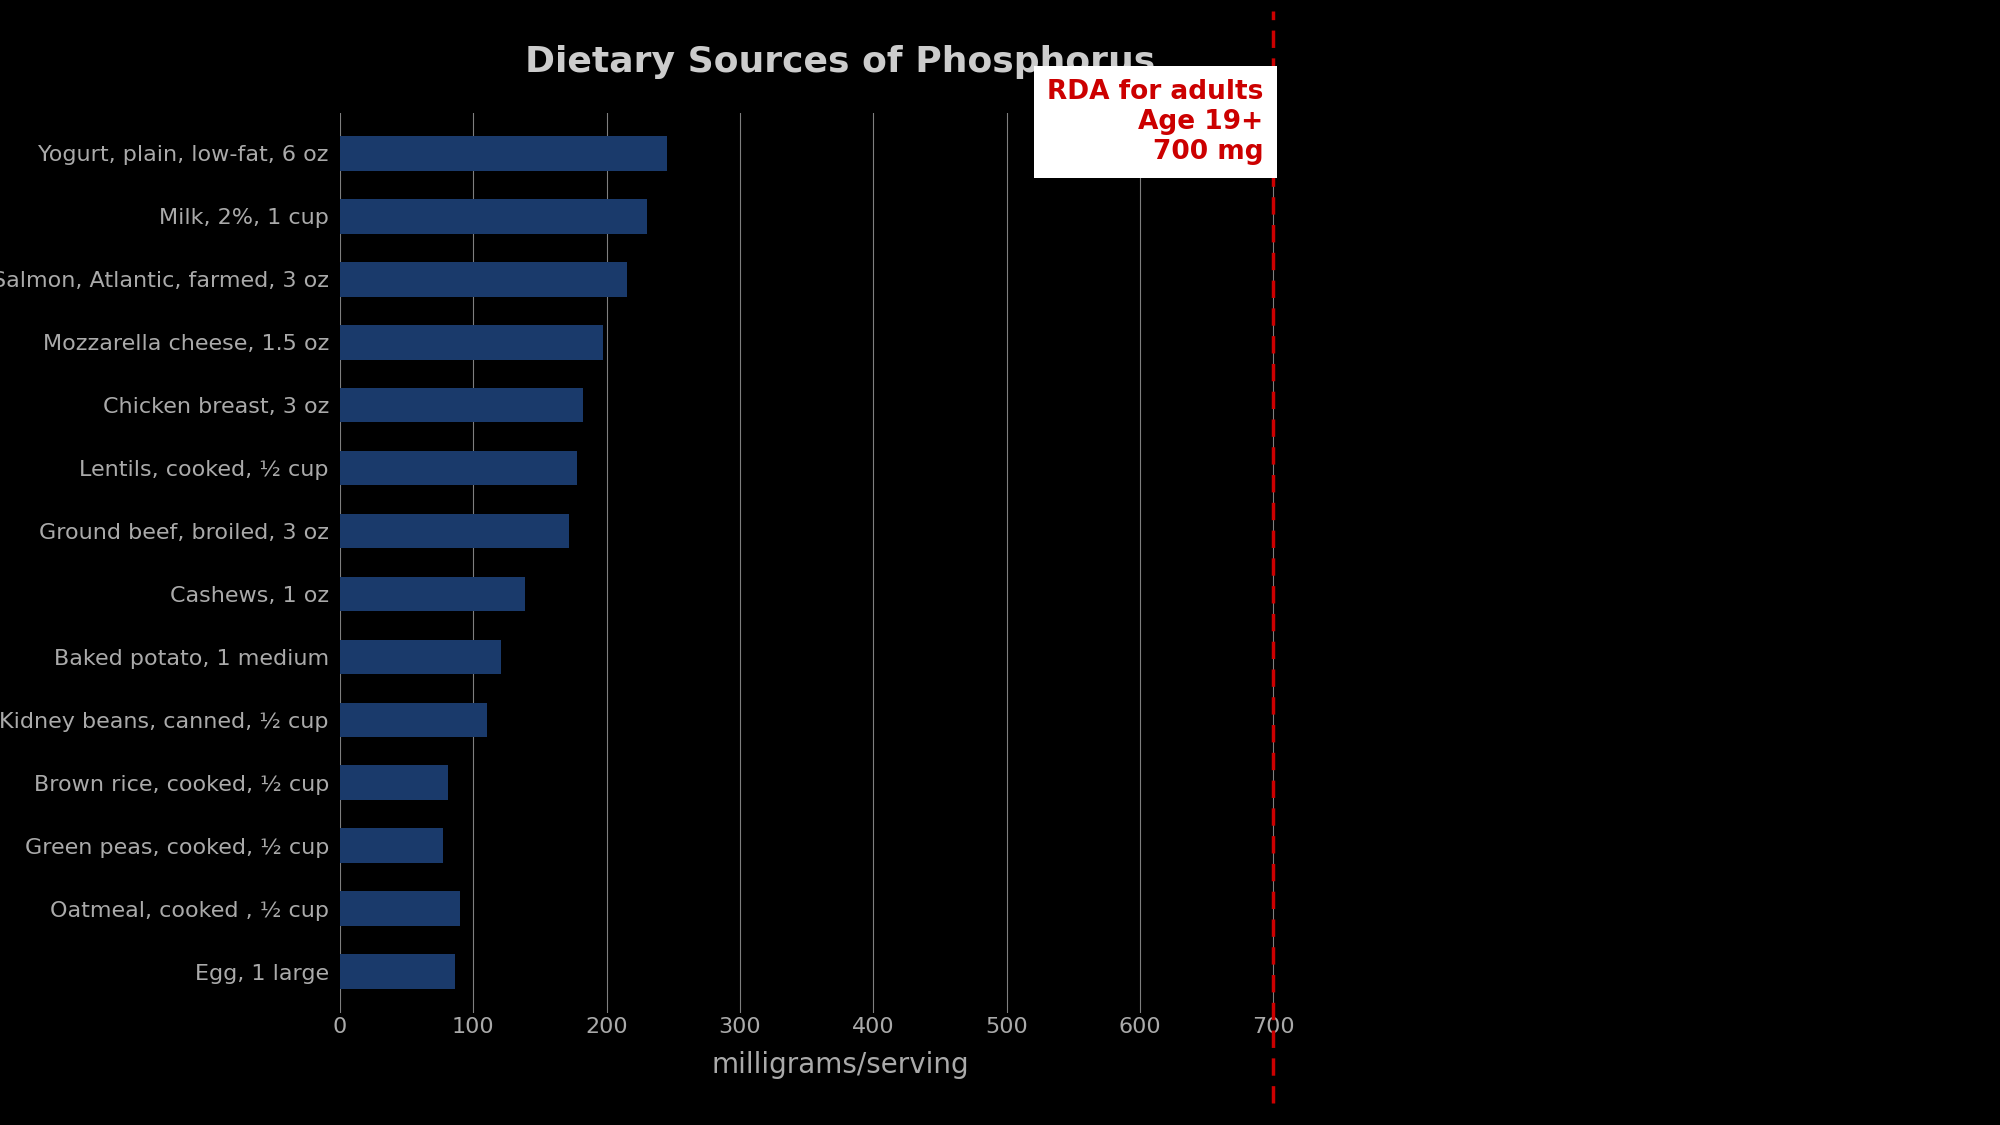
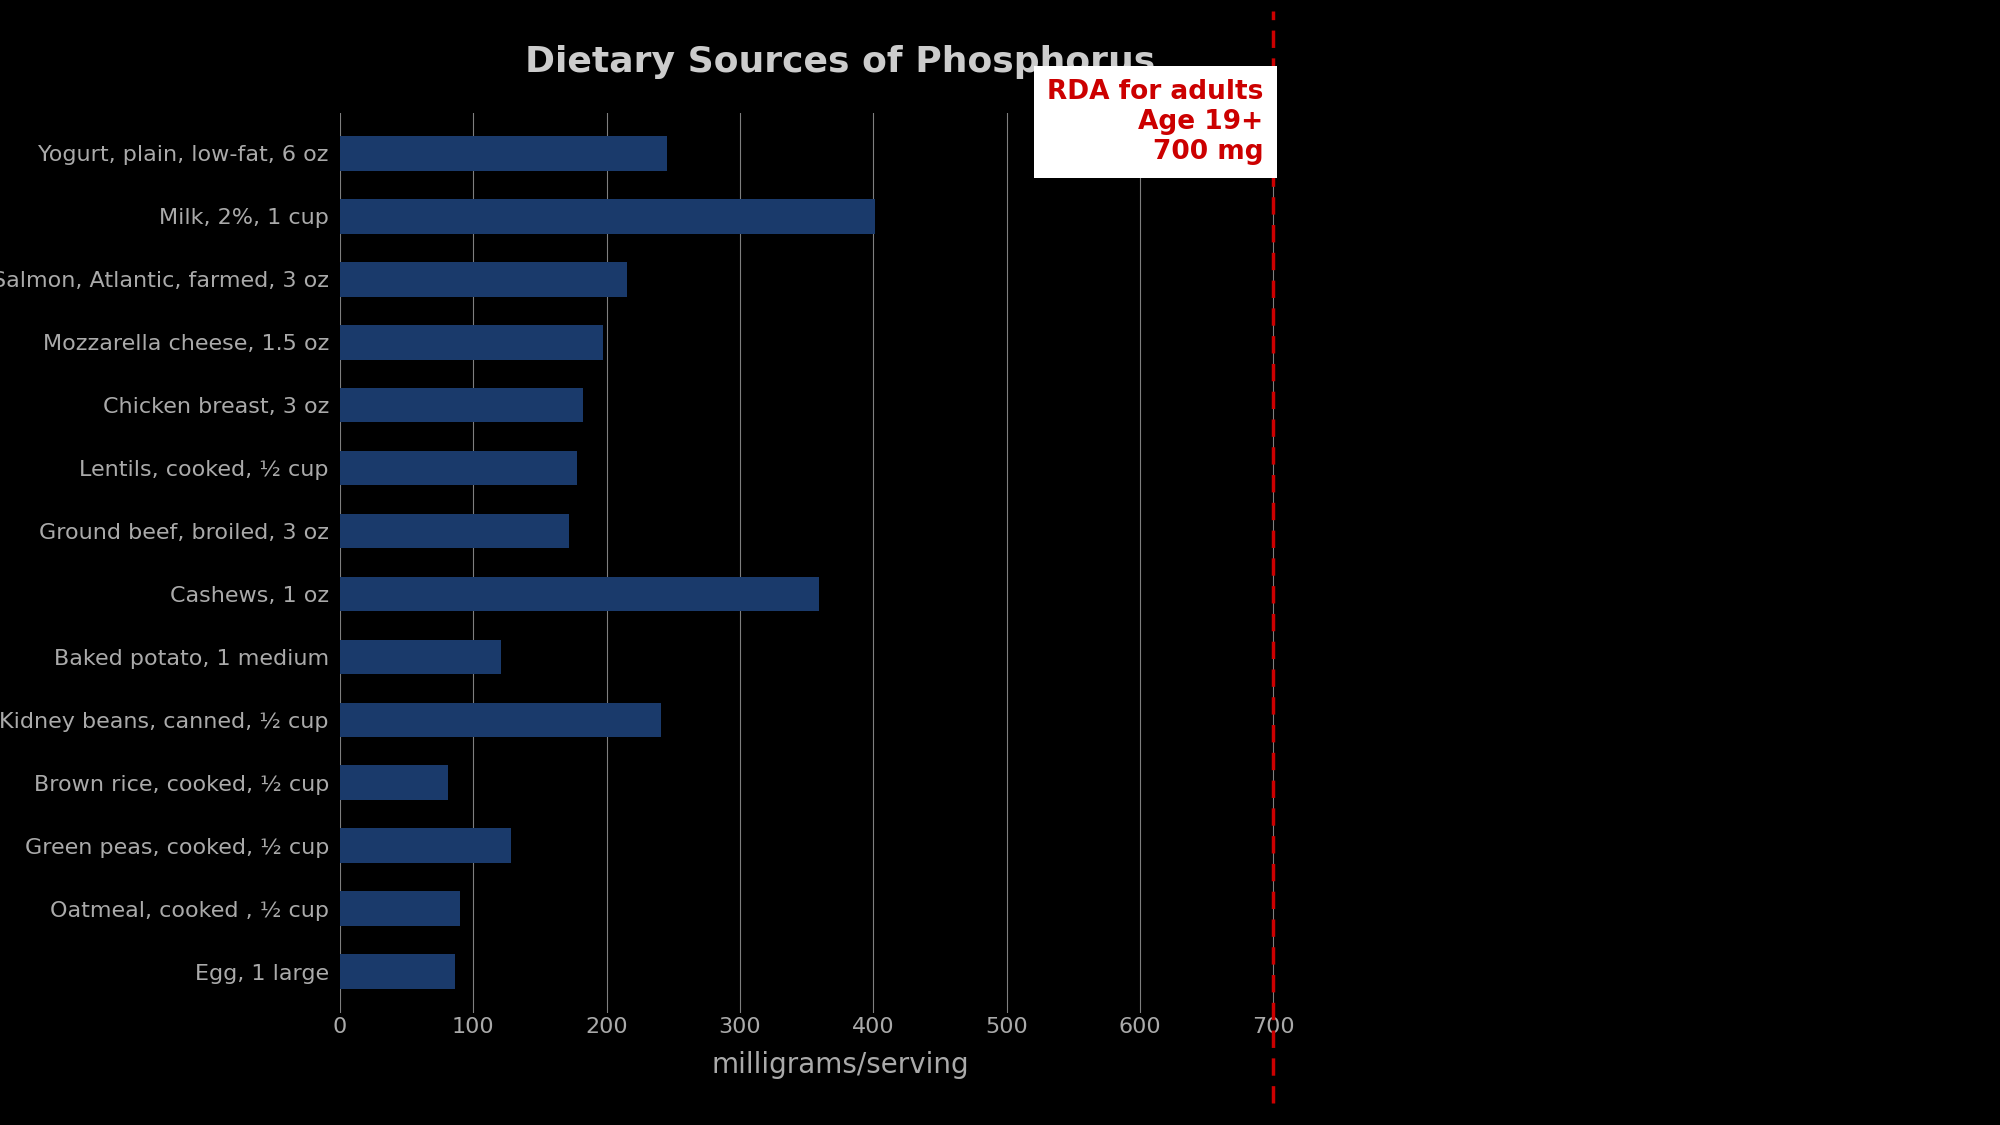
Milk, 2%, 1 cup: 230 -> 401
Cashews, 1 oz: 139 -> 359
Kidney beans, canned, ½ cup: 110 -> 241
Green peas, cooked, ½ cup: 77 -> 128
